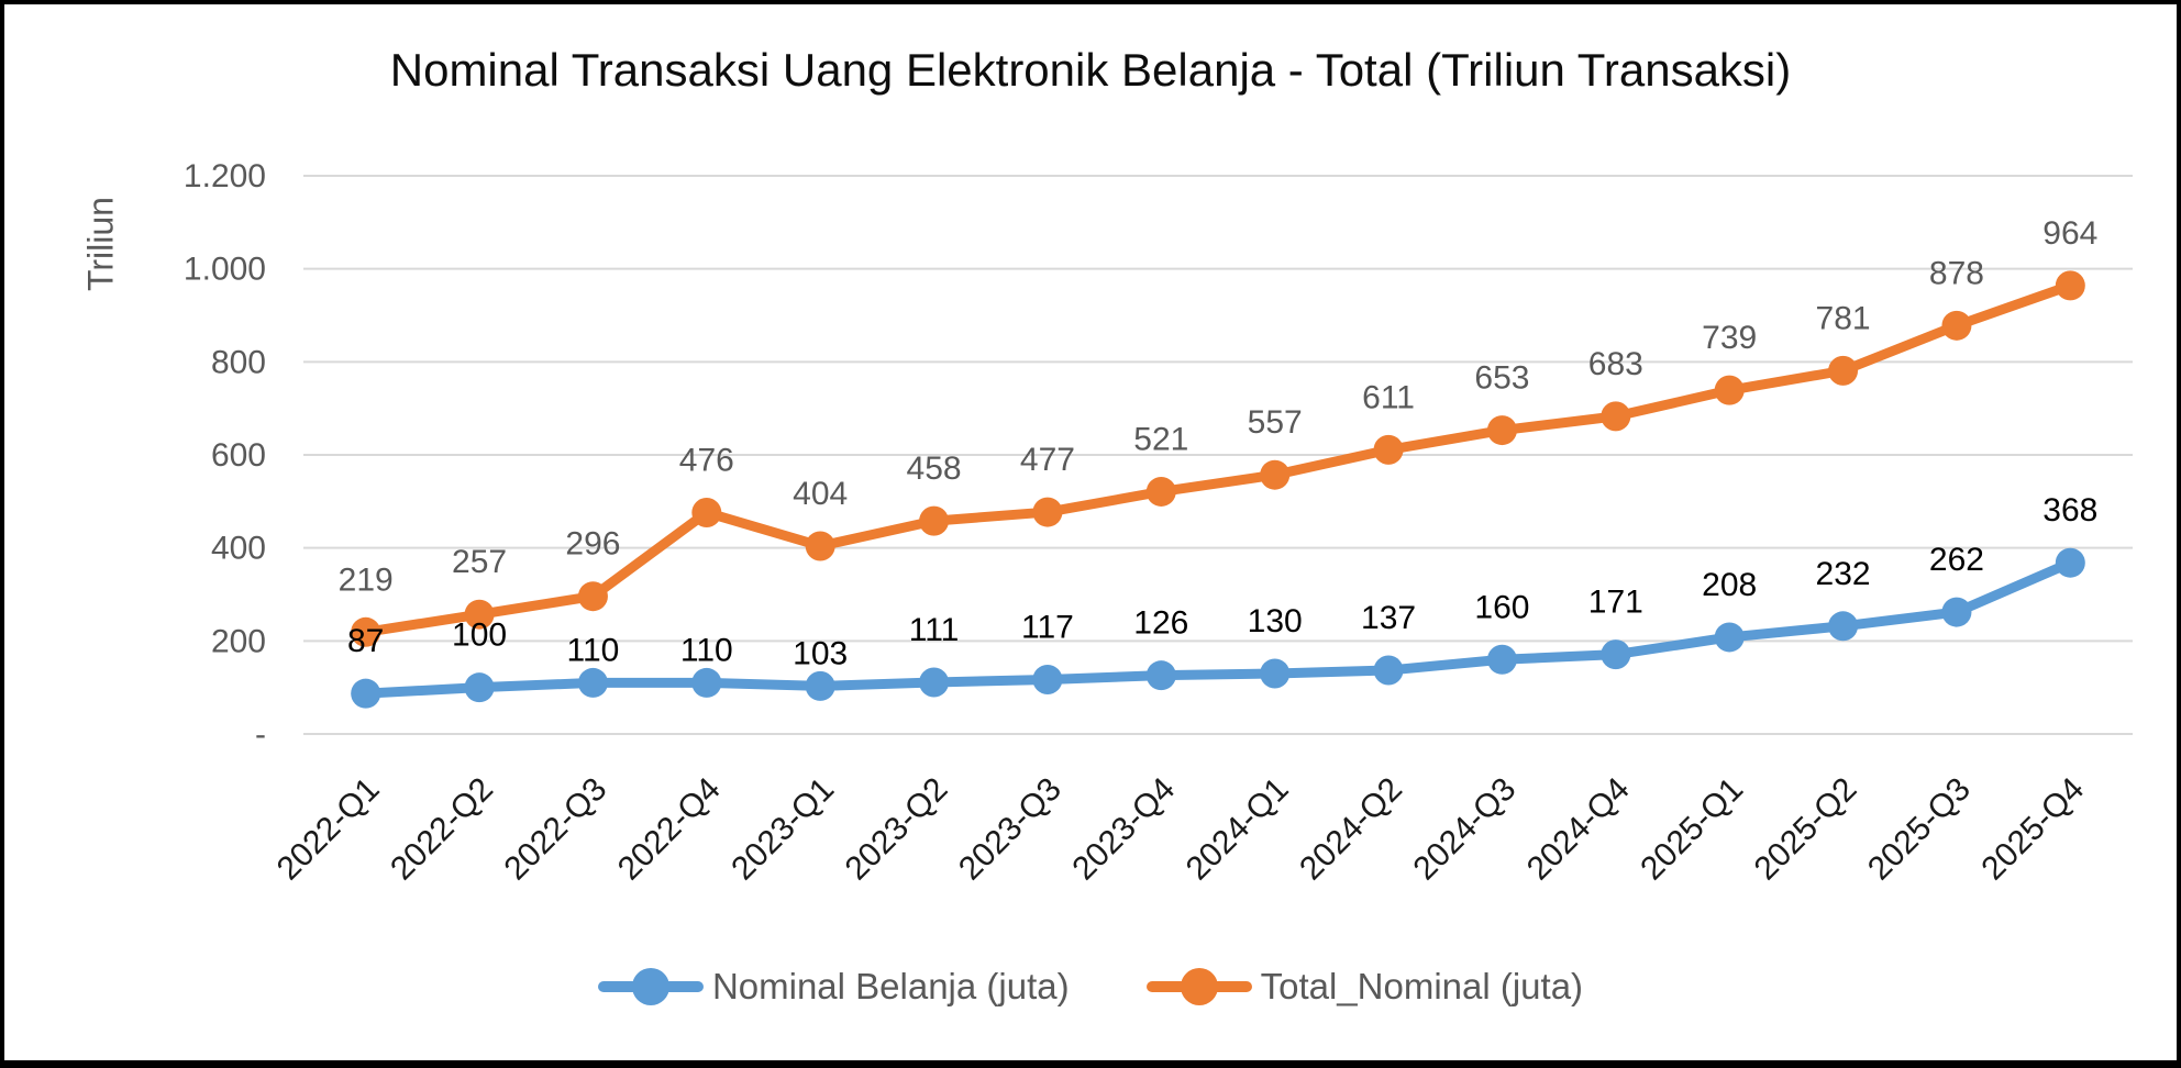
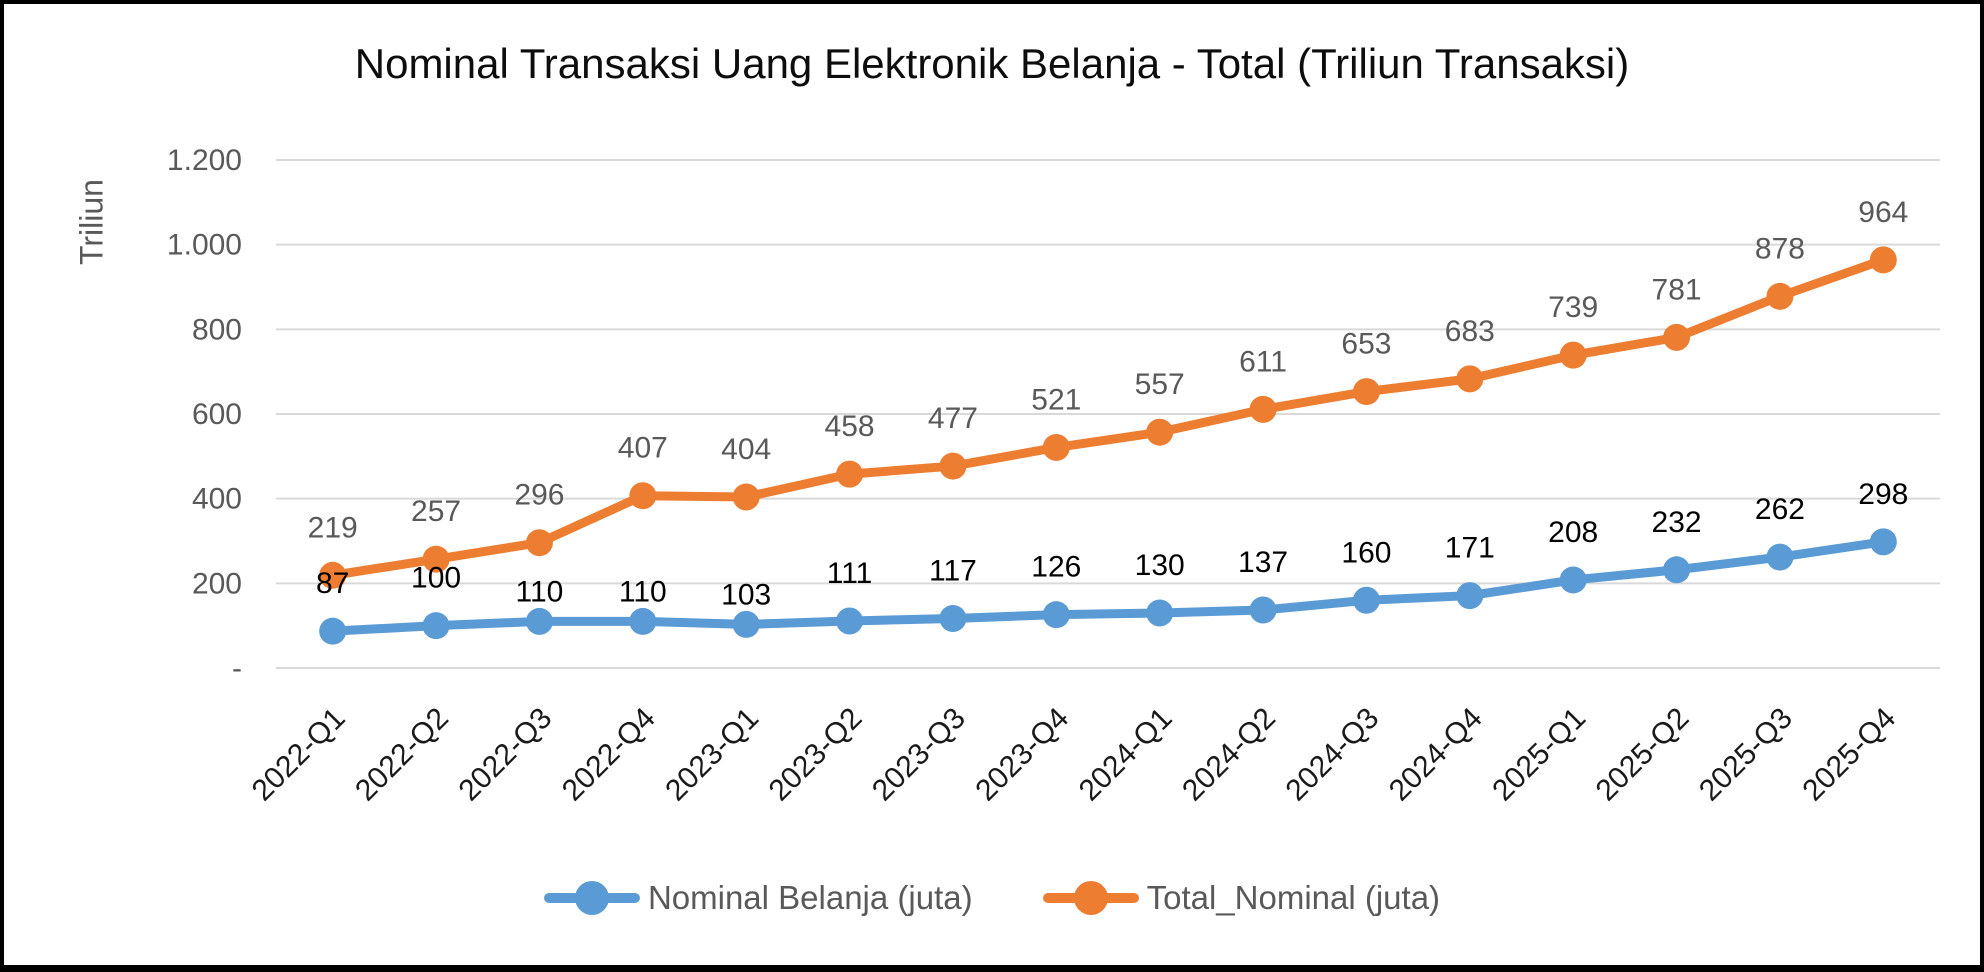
Total_Nominal (juta)/2022-Q4: 476 -> 407
Nominal Belanja (juta)/2025-Q4: 368 -> 298
